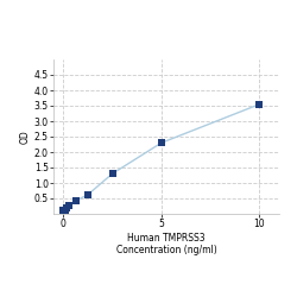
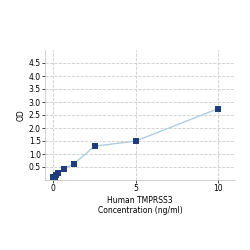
5: 2.30 -> 1.50
10: 3.55 -> 2.75
